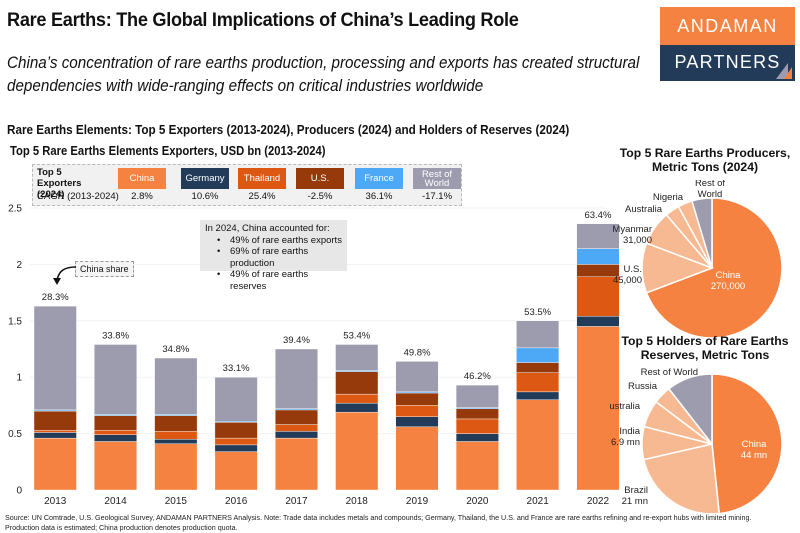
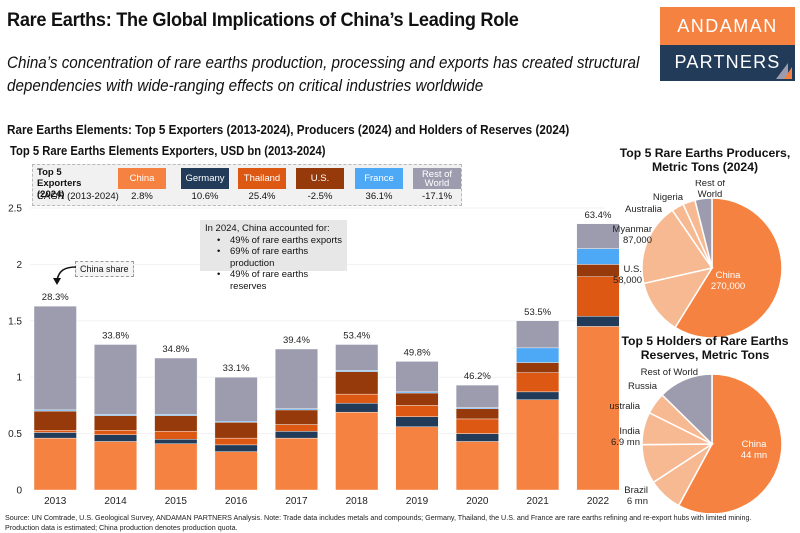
Top 5 Rare Earths Producers, Metric Tons (2024)/U.S.: 45,000 -> 58,000
Top 5 Rare Earths Producers, Metric Tons (2024)/Myanmar: 31,000 -> 87,000
Top 5 Holders of Rare Earths Reserves, Metric Tons/Brazil: 21 -> 6
